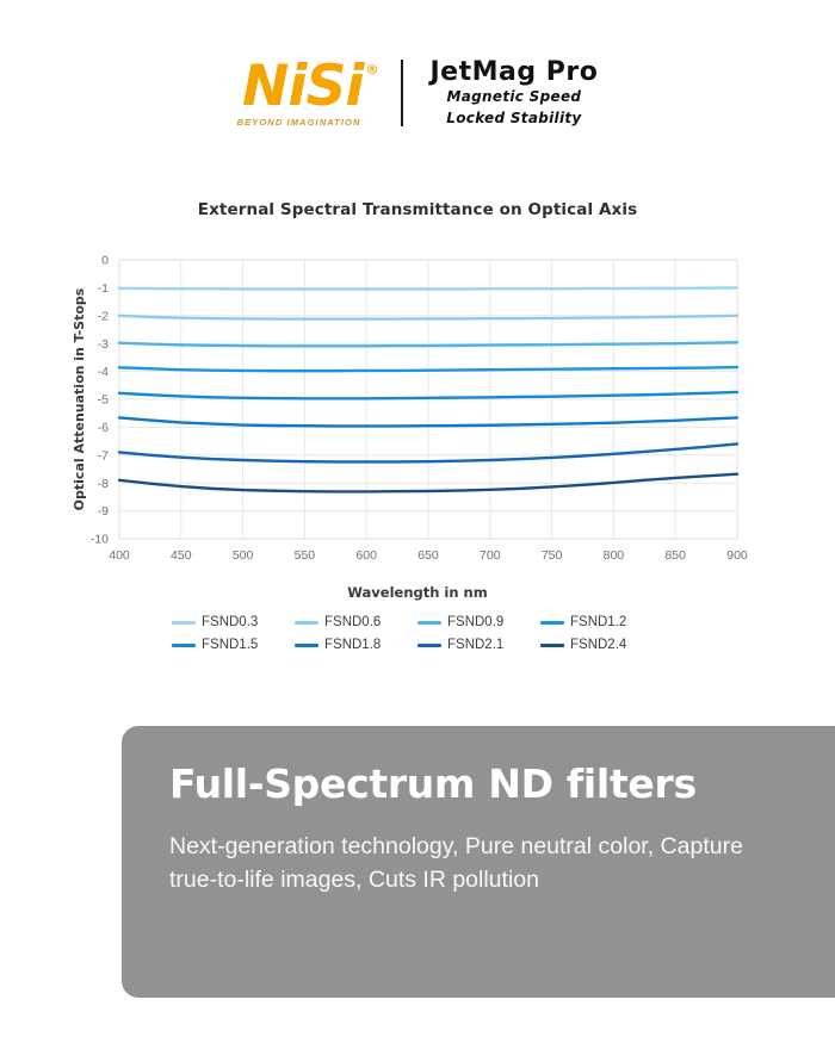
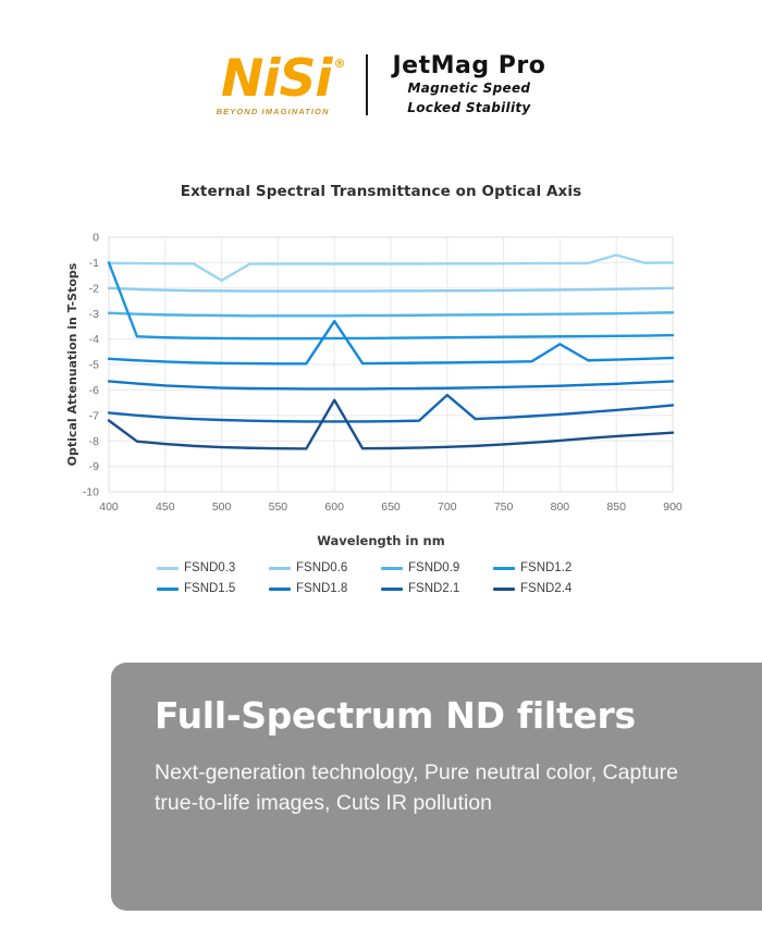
FSND1.2/400: -3.9 -> -1.0
FSND2.4/400: -7.9 -> -7.2
FSND0.3/500: -1.1 -> -1.7
FSND1.5/600: -5.0 -> -3.3
FSND2.4/600: -8.3 -> -6.4
FSND2.1/700: -7.2 -> -6.2
FSND1.5/800: -4.9 -> -4.2
FSND0.3/850: -1.0 -> -0.7
